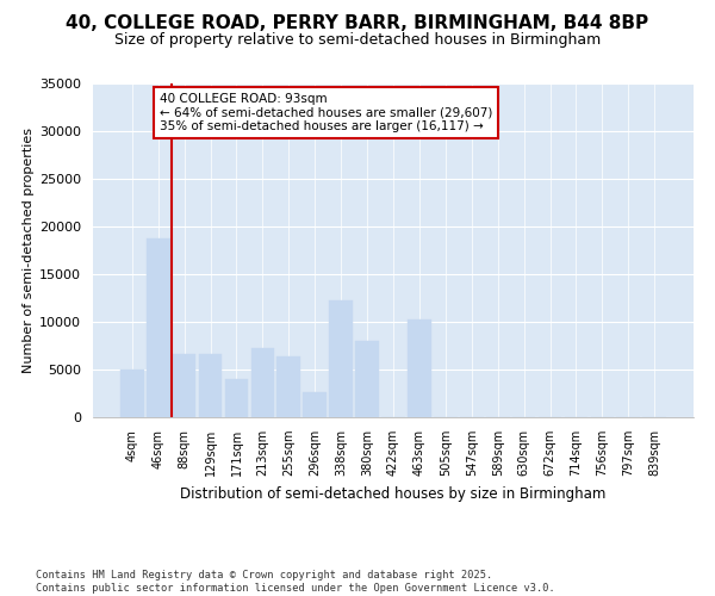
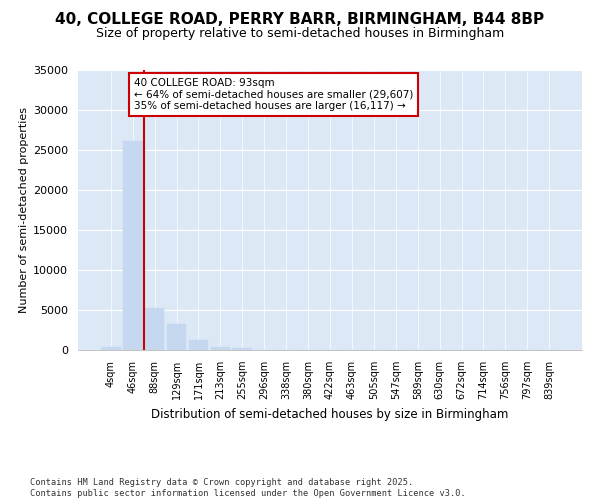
4sqm: 5000 -> 400
46sqm: 18800 -> 26100
88sqm: 6600 -> 5200
129sqm: 6600 -> 3200
171sqm: 4000 -> 1200
213sqm: 7200 -> 400
255sqm: 6400 -> 200
296sqm: 2600 -> 100
338sqm: 12200 -> 0
380sqm: 8000 -> 0
463sqm: 10200 -> 0
